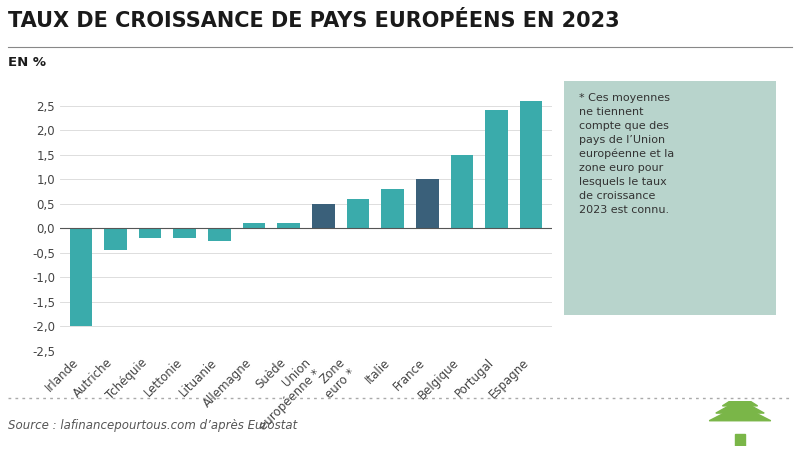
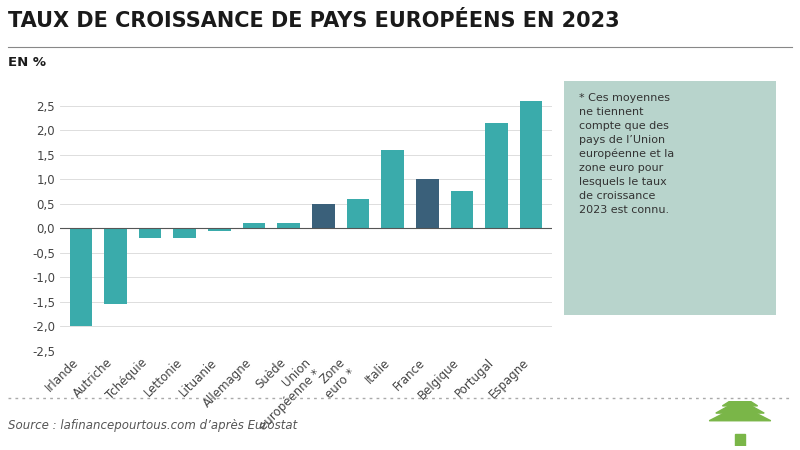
Autriche: -0,45 -> -1,55
Lituanie: -0,25 -> -0,05
Italie: 0,80 -> 1,60
Belgique: 1,50 -> 0,75
Portugal: 2,40 -> 2,15
